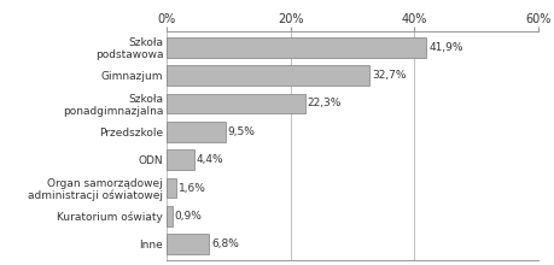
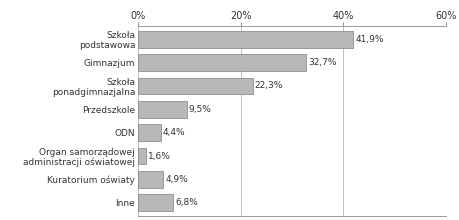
Kuratorium oświaty: 0,9% -> 4,9%
